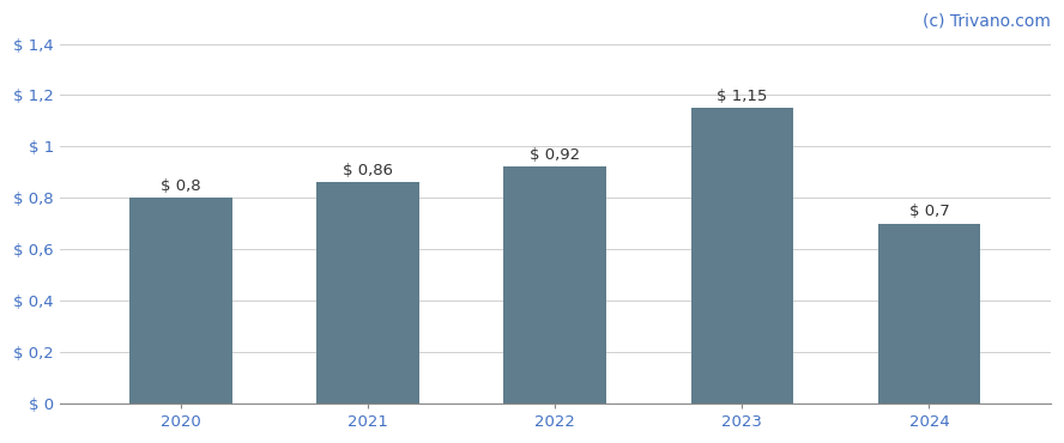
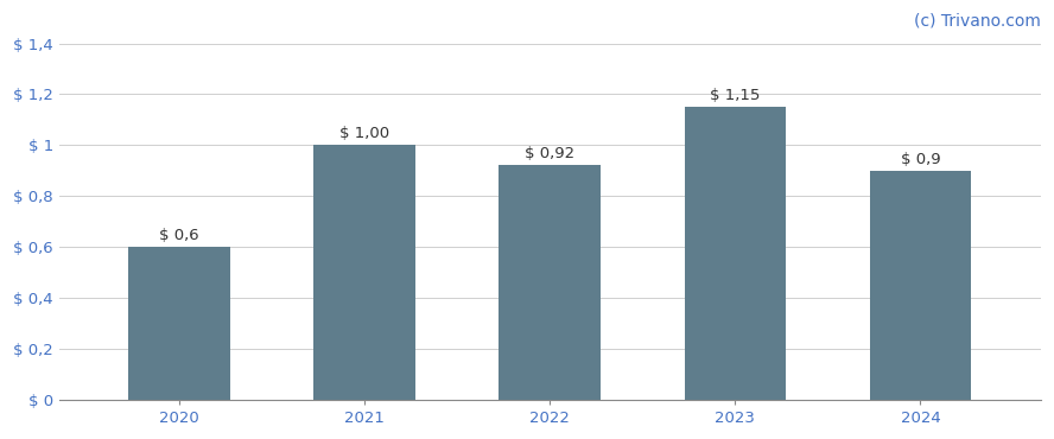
2020: 0,8 -> 0,6
2021: 0,86 -> 1,00
2024: 0,7 -> 0,9
